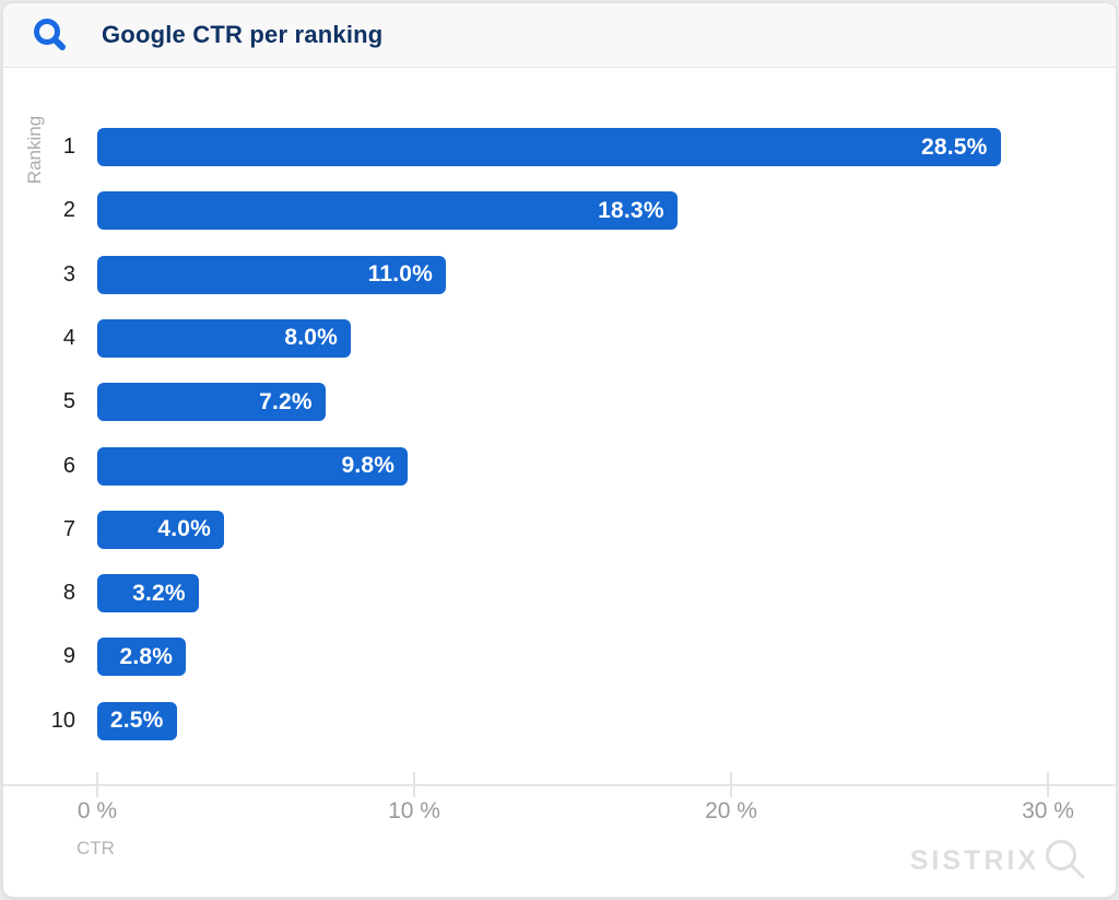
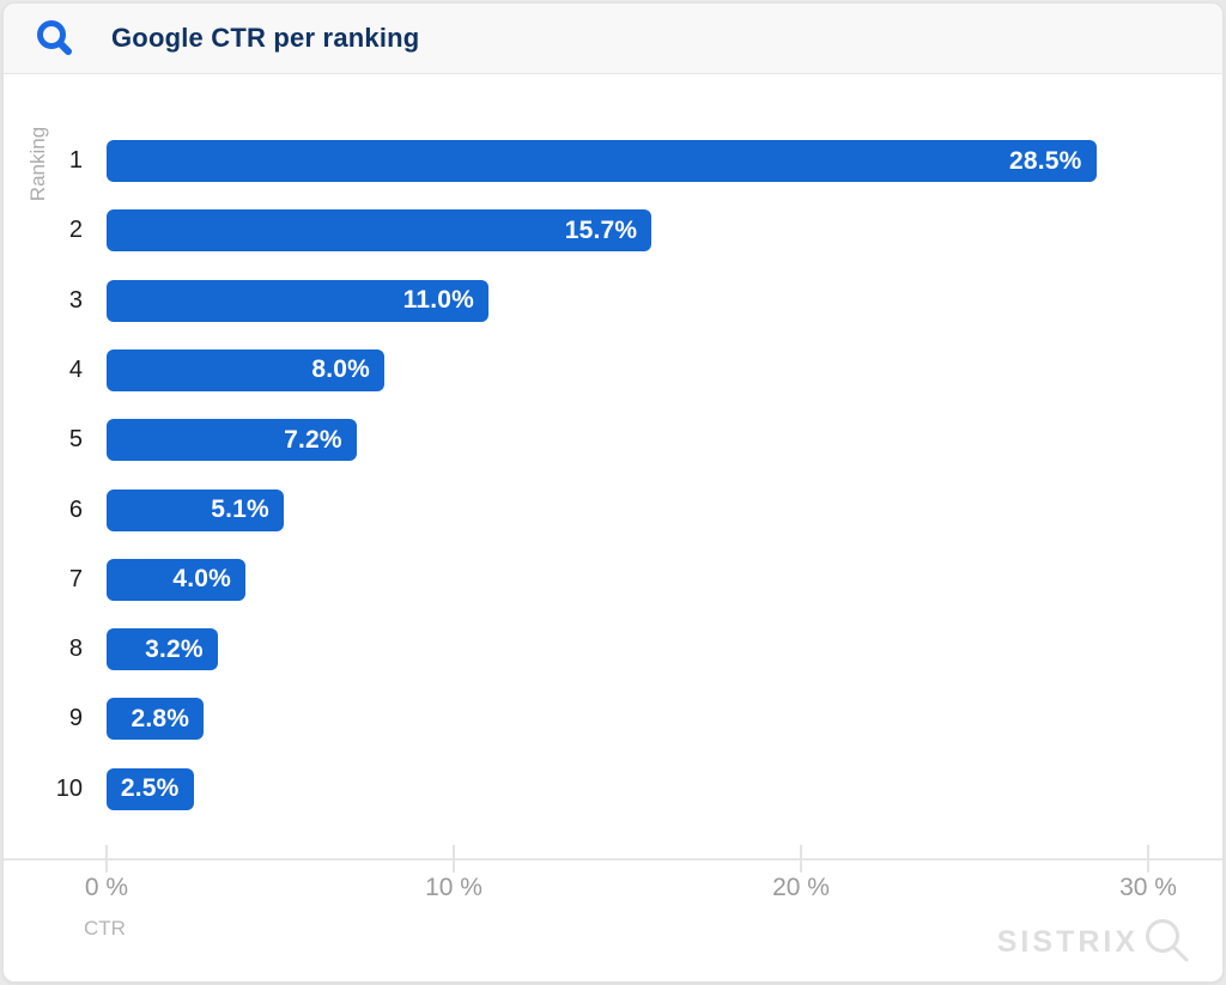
2: 18.3% -> 15.7%
6: 9.8% -> 5.1%
